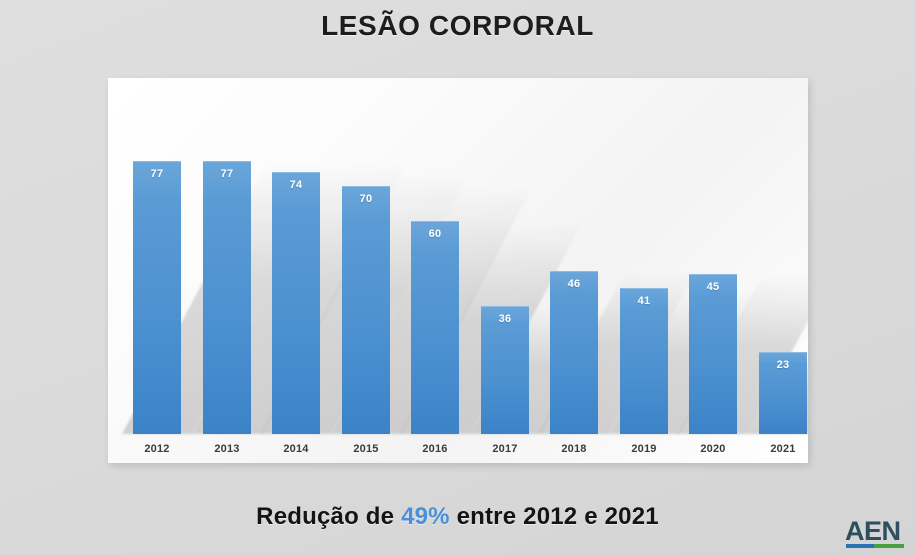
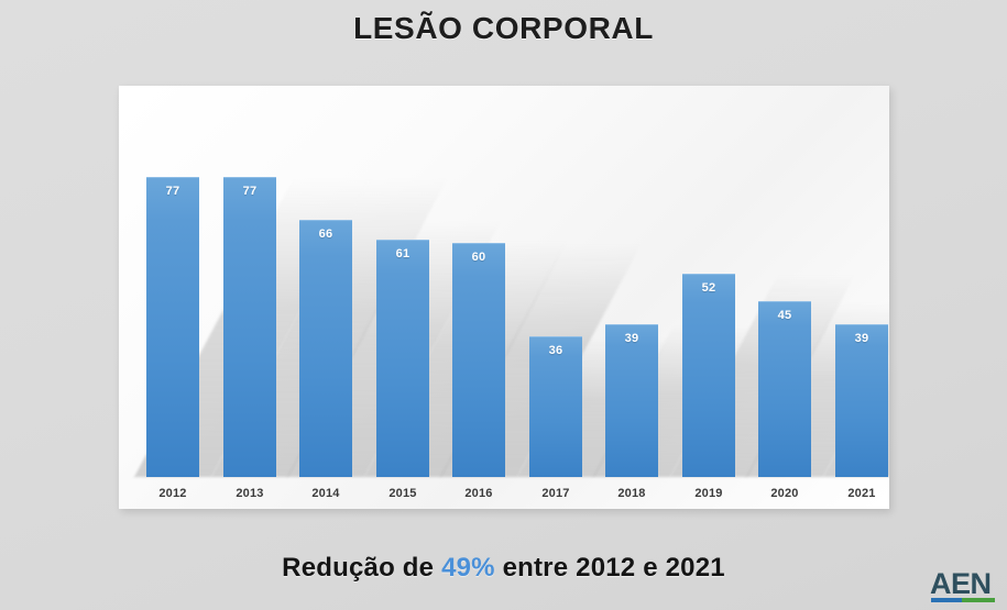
2014: 74 -> 66
2015: 70 -> 61
2018: 46 -> 39
2019: 41 -> 52
2021: 23 -> 39
